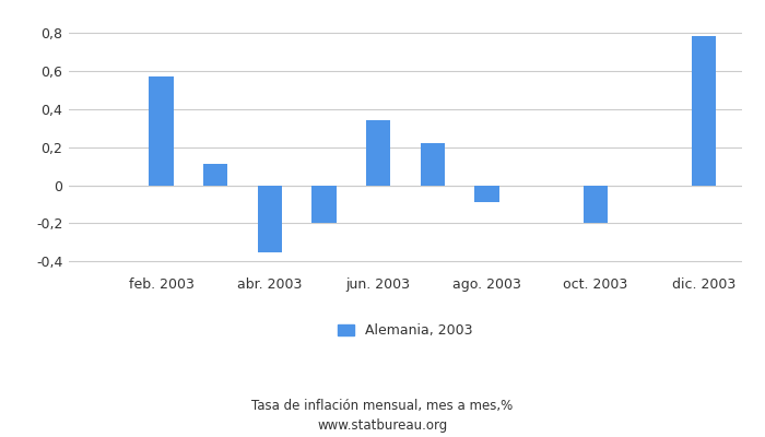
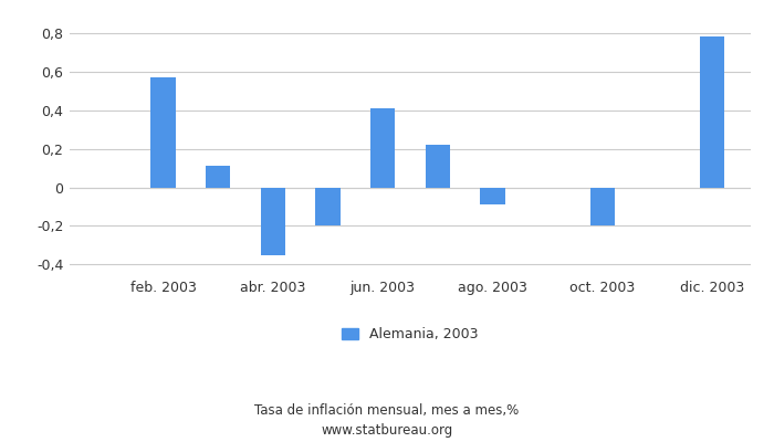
jun. 2003: 0,34 -> 0,41
